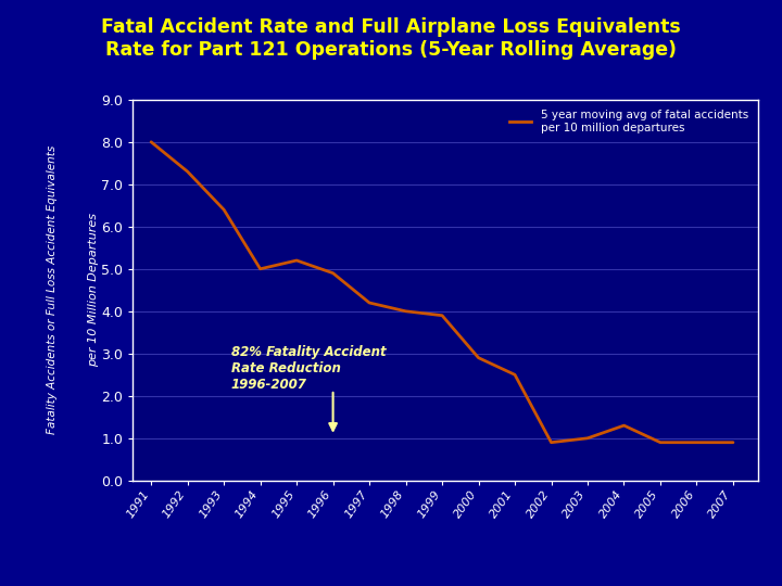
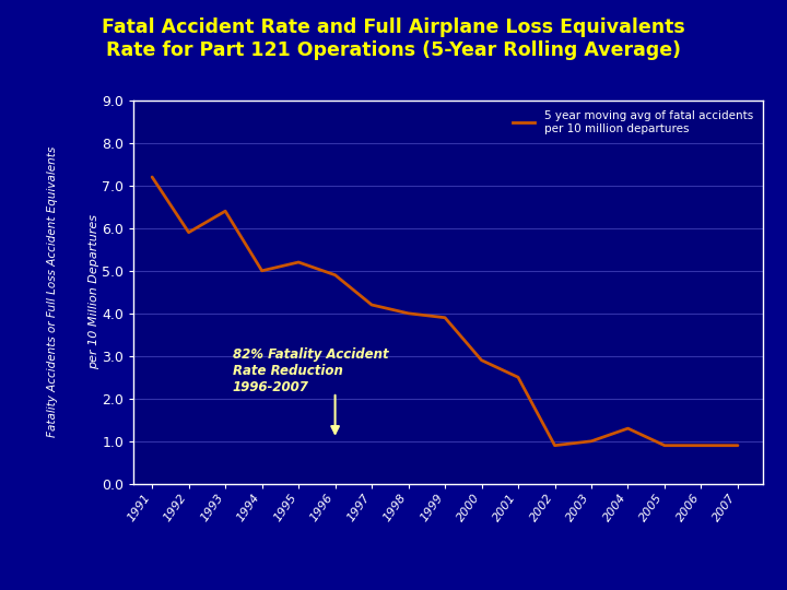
1991: 8.0 -> 7.2
1992: 7.3 -> 5.9
